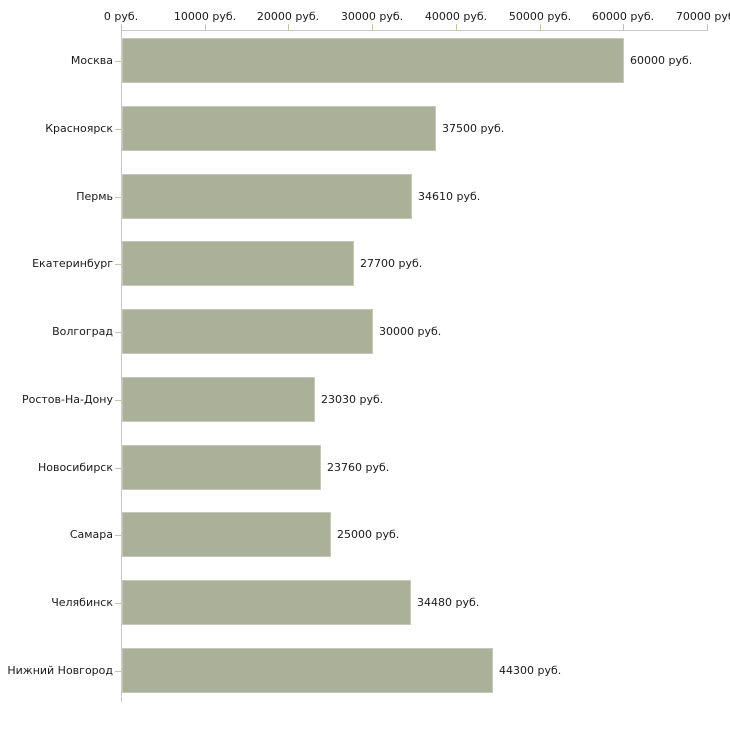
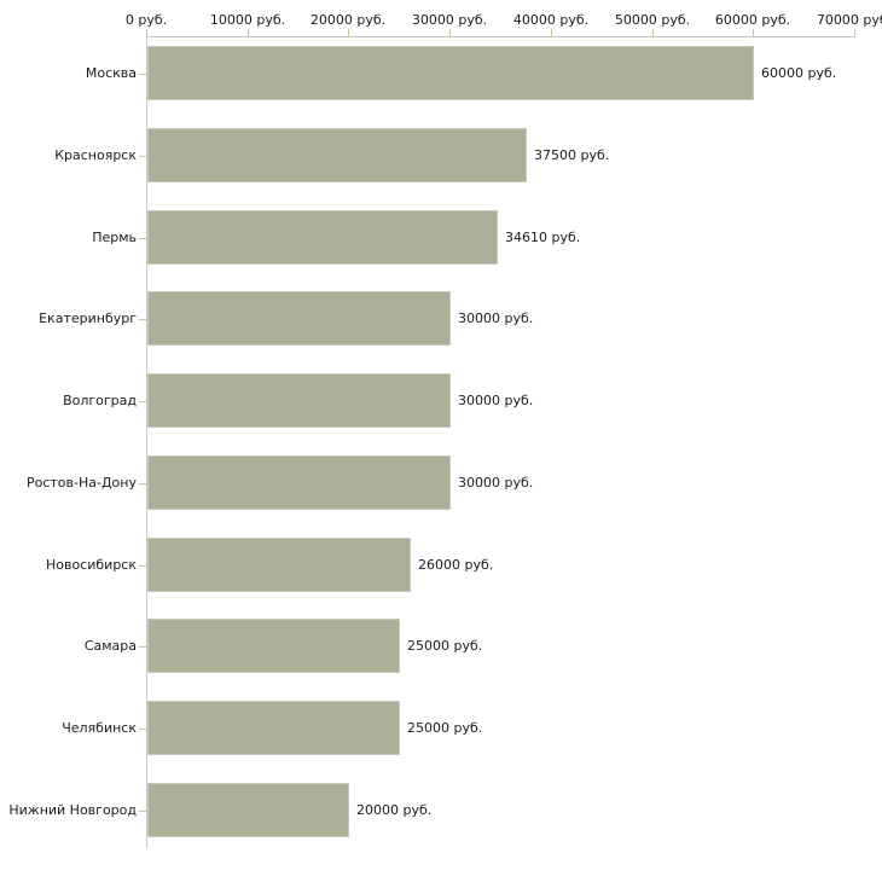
Екатеринбург: 27700 -> 30000
Ростов-На-Дону: 23030 -> 30000
Новосибирск: 23760 -> 26000
Челябинск: 34480 -> 25000
Нижний Новгород: 44300 -> 20000
